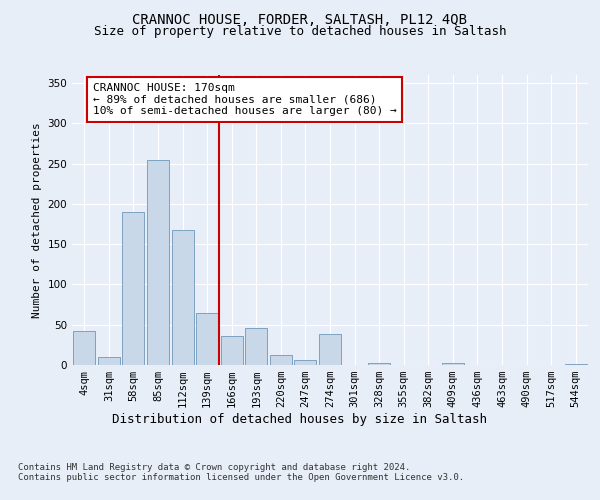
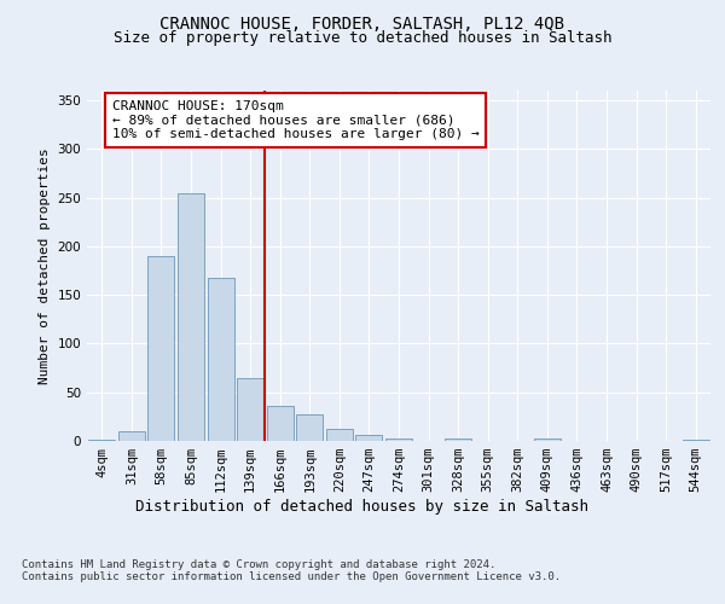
4sqm: 42 -> 1
193sqm: 46 -> 27
274sqm: 38 -> 3
